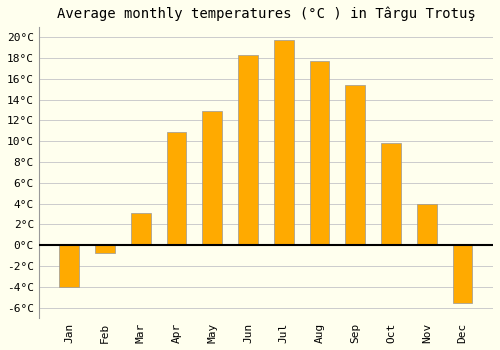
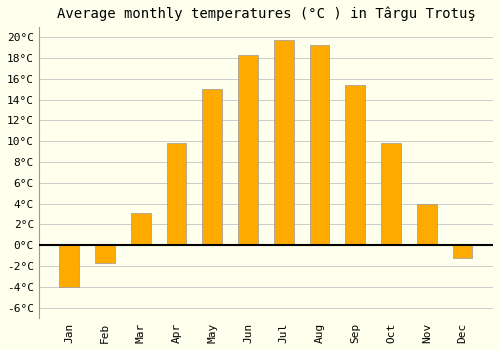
Feb: -0.8°C -> -1.7°C
Apr: 10.9°C -> 9.8°C
May: 12.9°C -> 15.0°C
Aug: 17.7°C -> 19.2°C
Dec: -5.6°C -> -1.2°C
